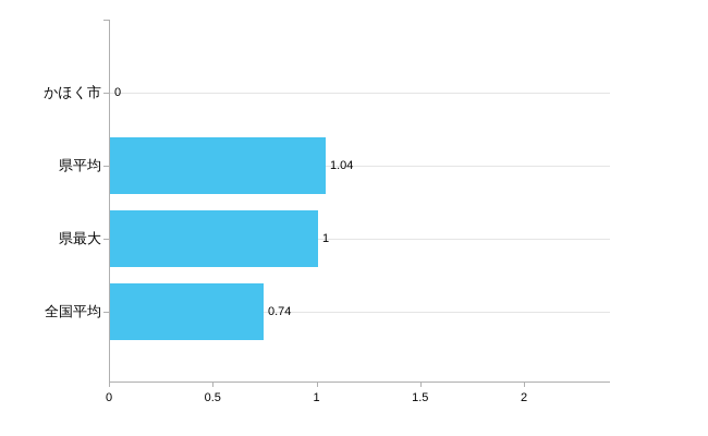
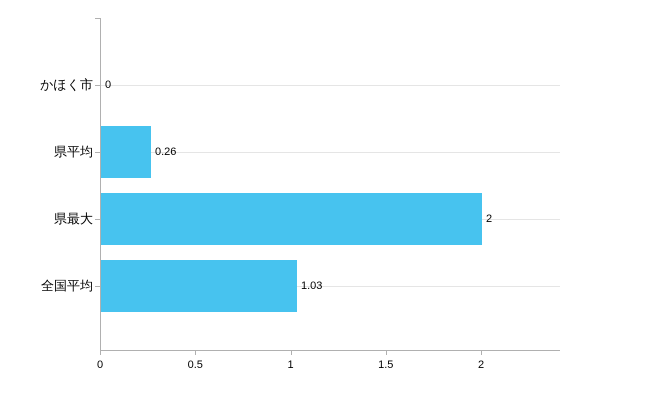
県平均: 1.04 -> 0.26
県最大: 1 -> 2
全国平均: 0.74 -> 1.03
